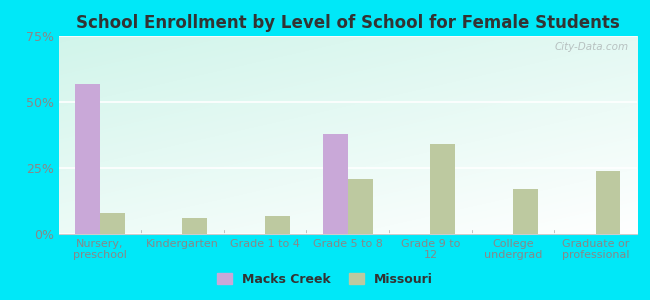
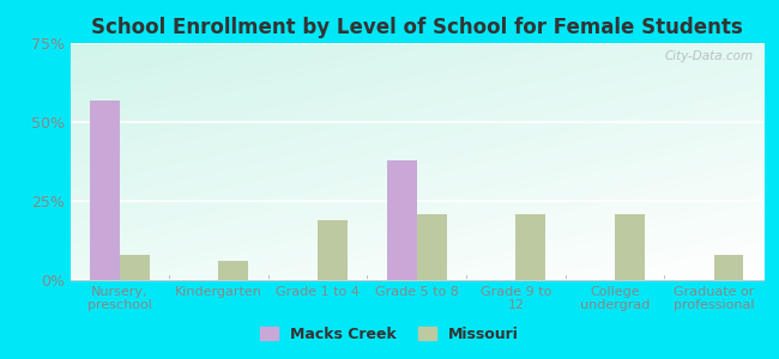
Missouri/Grade 1 to 4: 7% -> 19%
Missouri/Grade 9 to 12: 34% -> 21%
Missouri/College undergrad: 17% -> 21%
Missouri/Graduate or professional: 24% -> 8%
